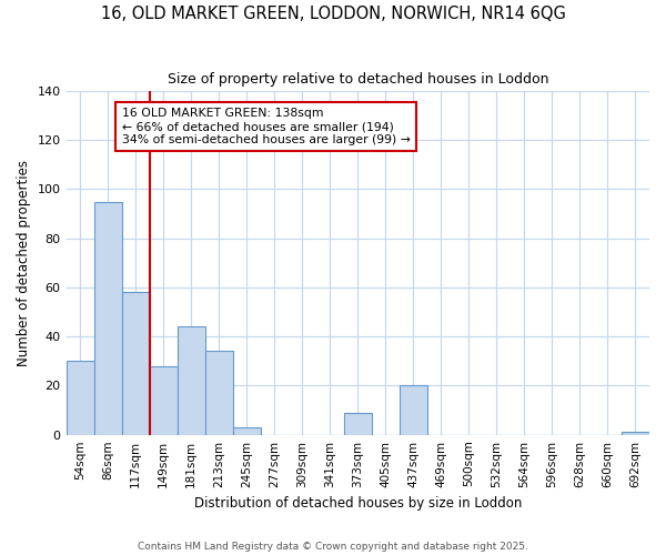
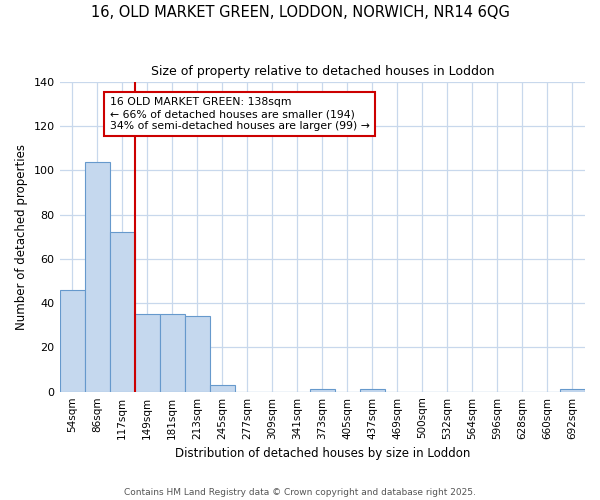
54sqm: 30 -> 46
86sqm: 95 -> 104
117sqm: 58 -> 72
149sqm: 28 -> 35
181sqm: 44 -> 35
373sqm: 9 -> 1
437sqm: 20 -> 1
